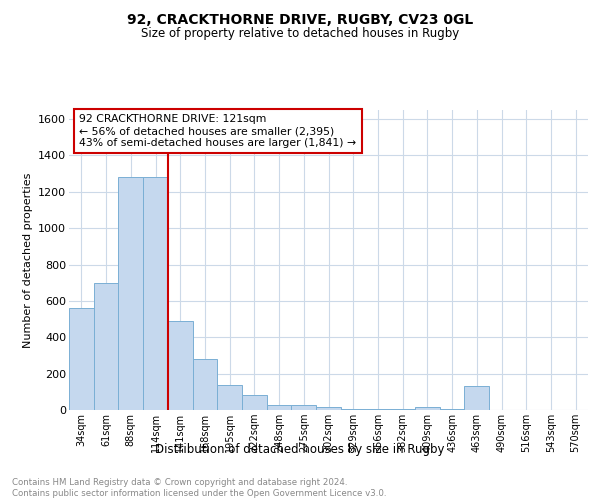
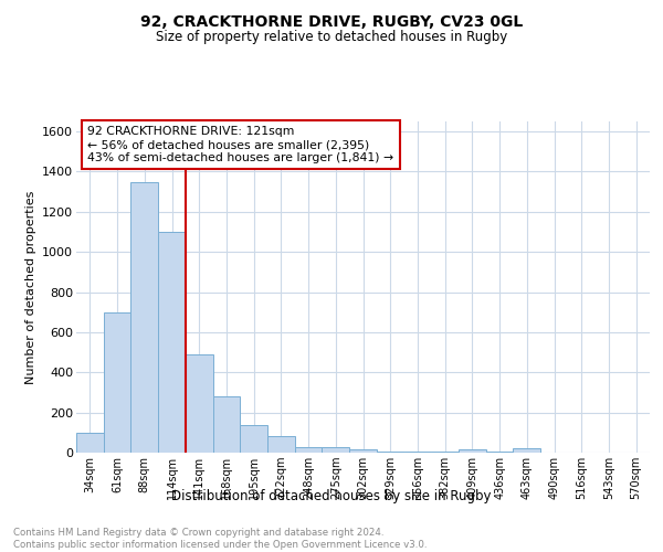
34sqm: 560 -> 100
88sqm: 1280 -> 1350
114sqm: 1280 -> 1100
463sqm: 130 -> 20
